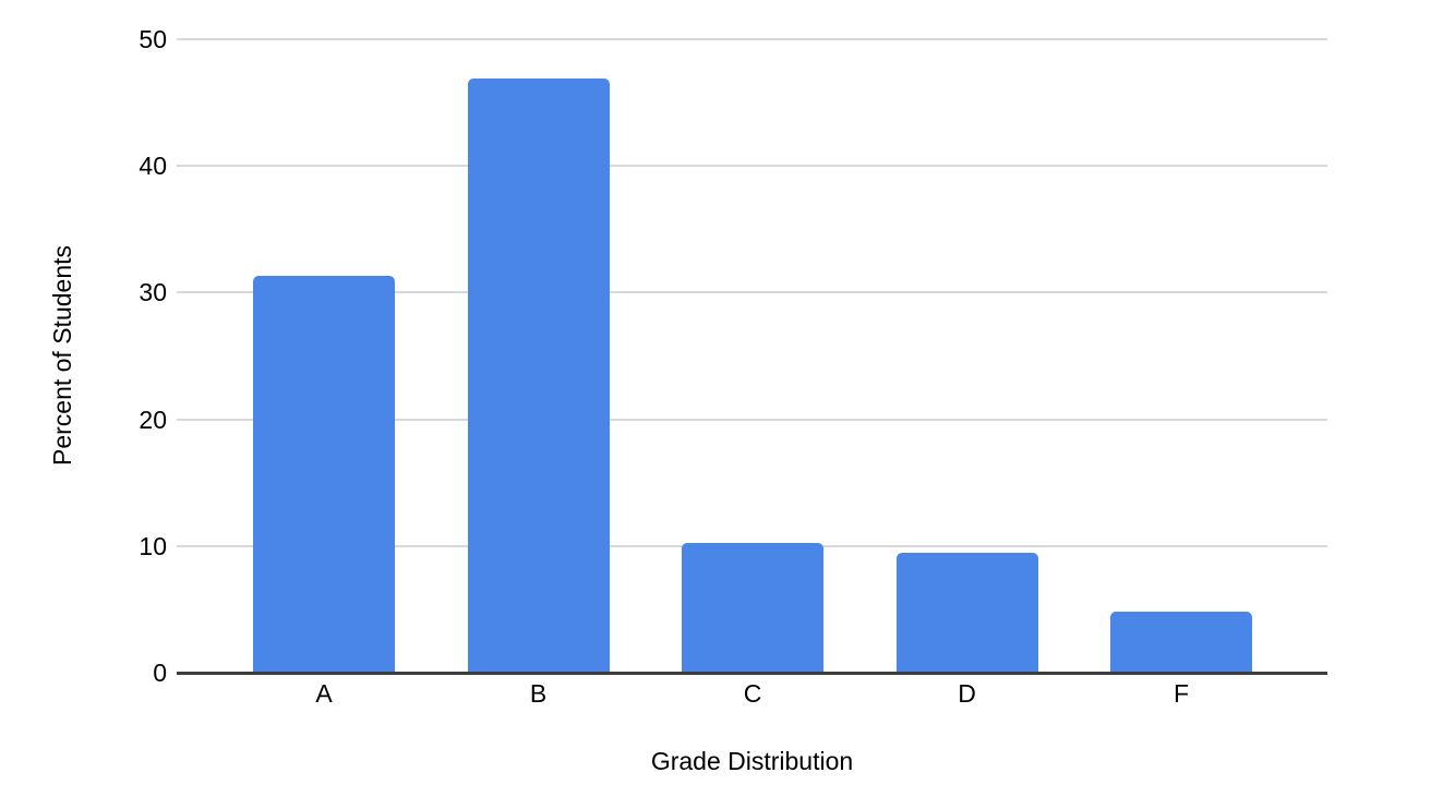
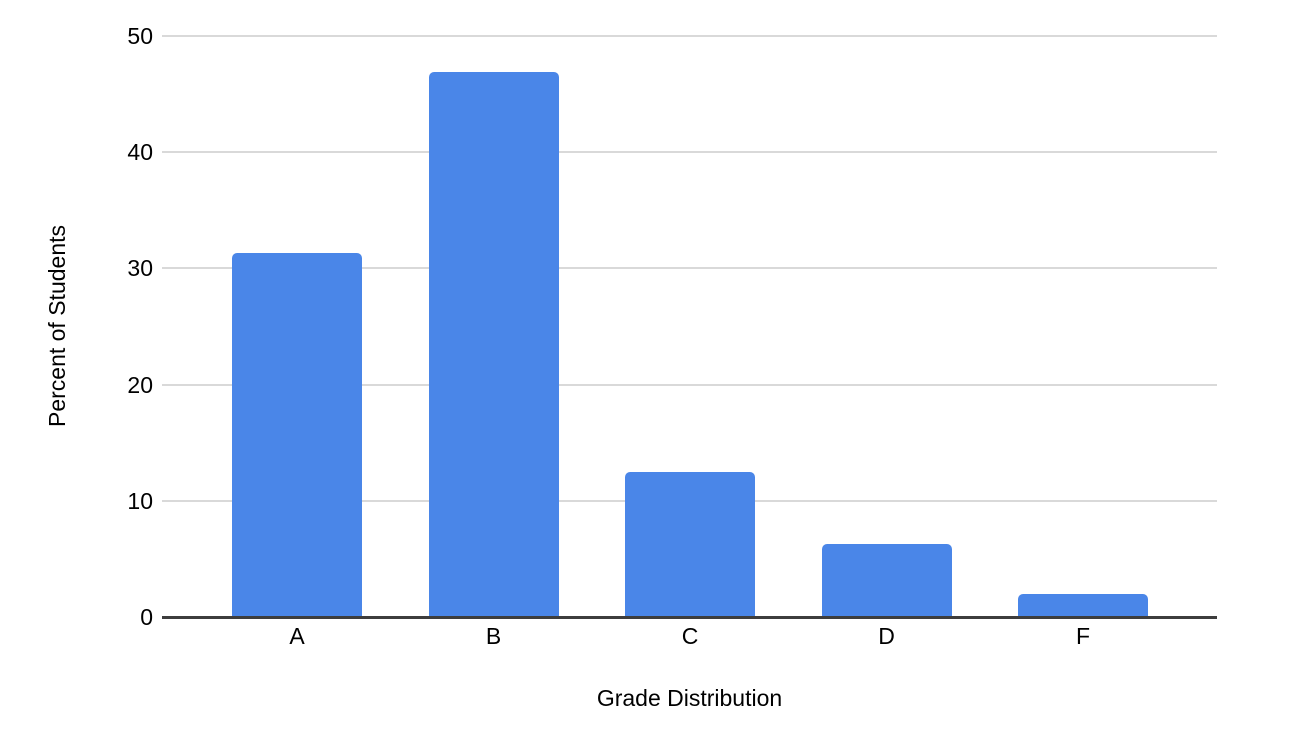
C: 10.2 -> 12.5
D: 9.5 -> 6.3
F: 4.8 -> 2.0
